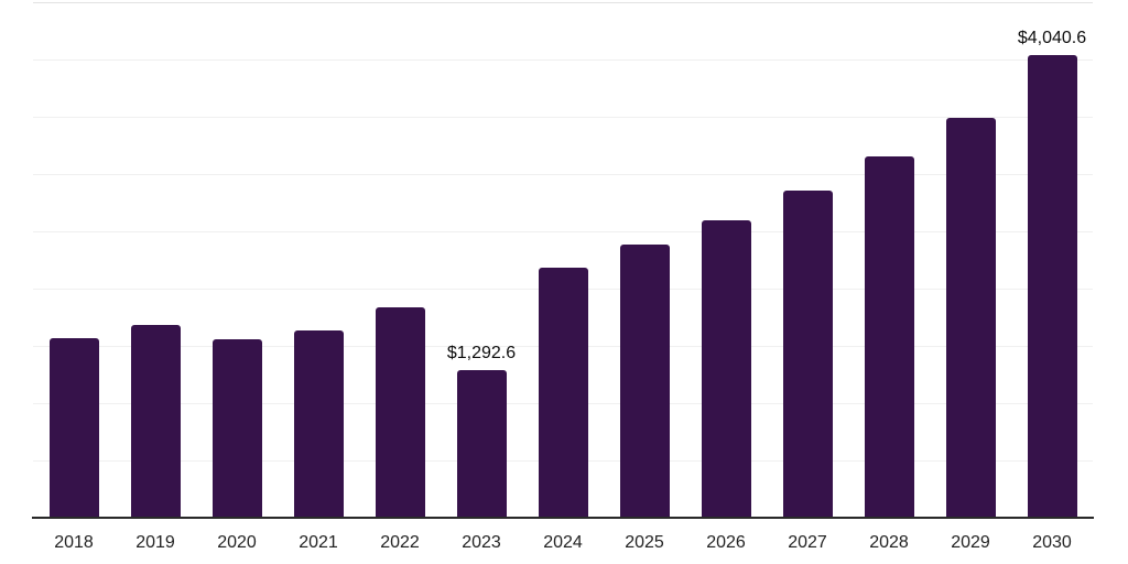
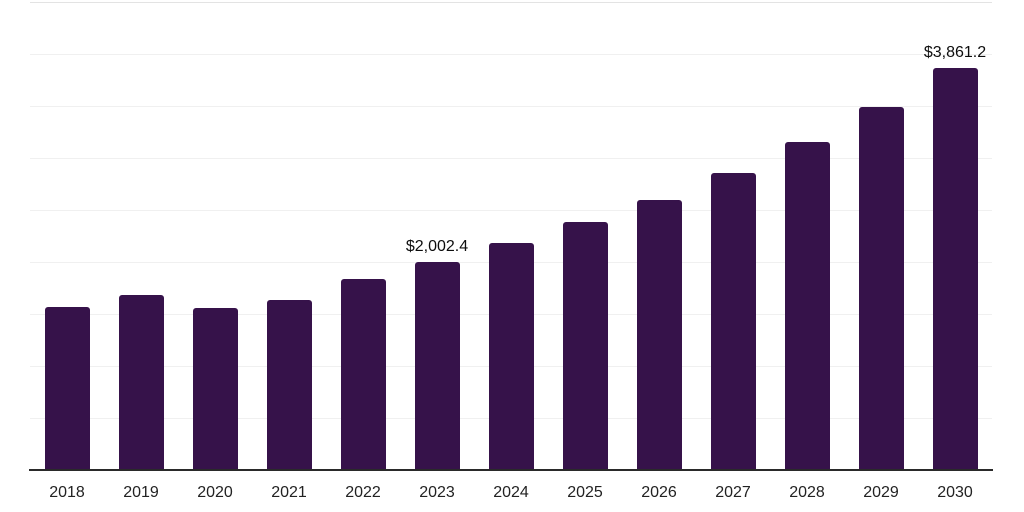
2023: $1,292.6 -> $2,002.4
2030: $4,040.6 -> $3,861.2
